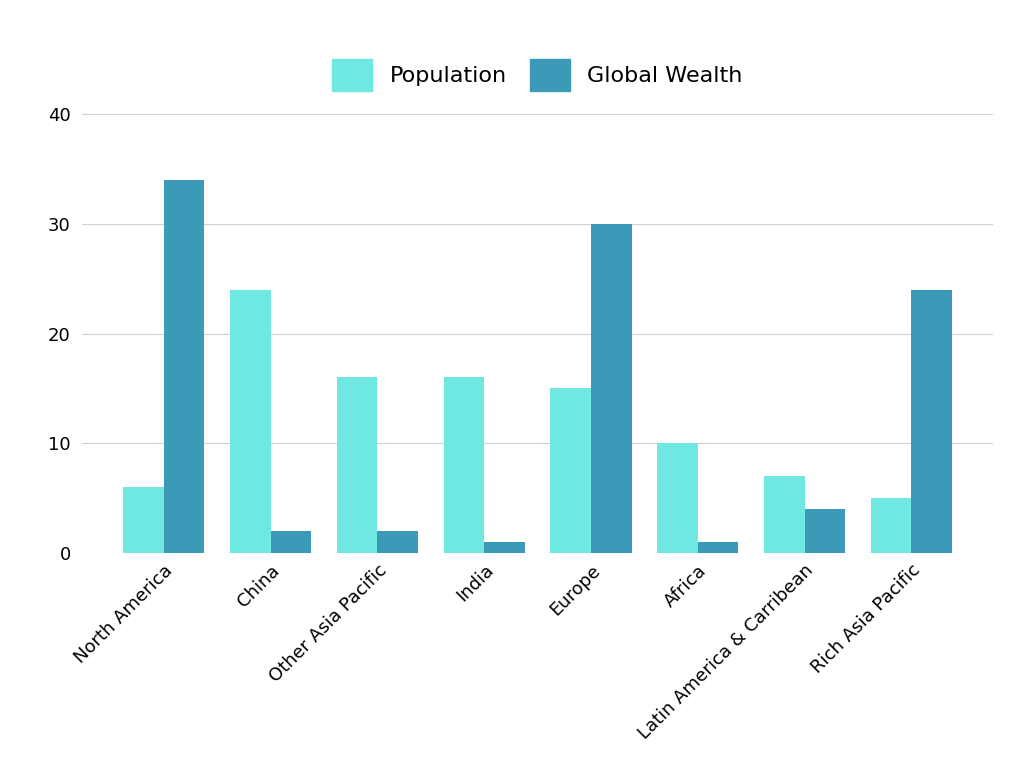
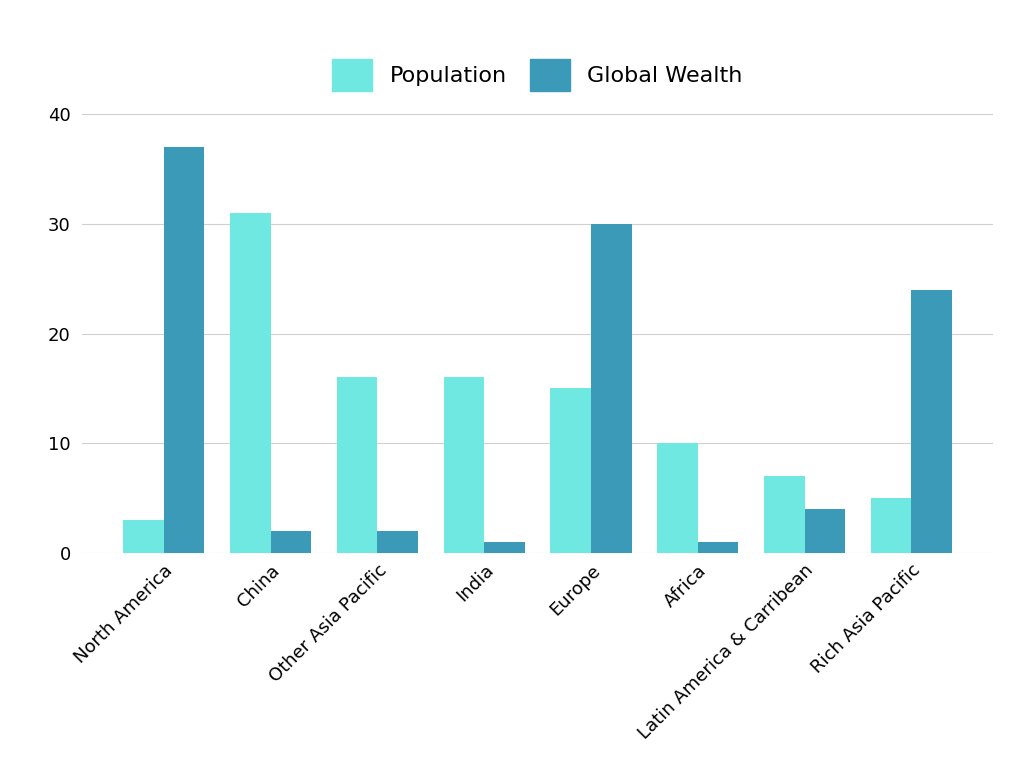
Population/North America: 6 -> 3
Global Wealth/North America: 34 -> 37
Population/China: 24 -> 31
